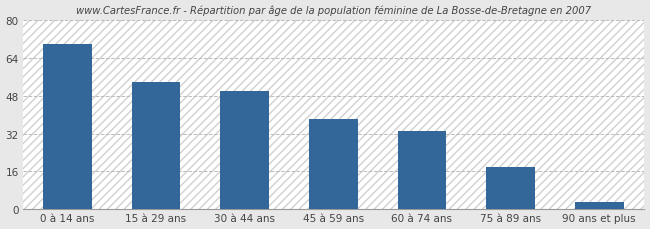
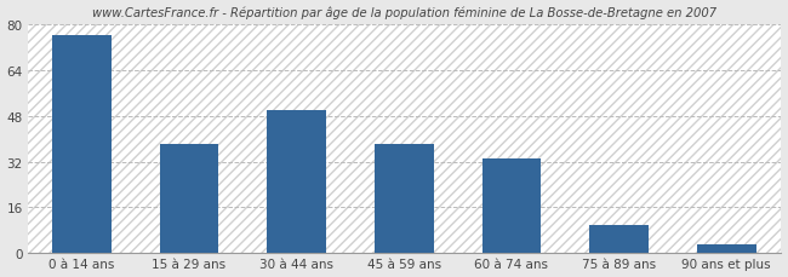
0 à 14 ans: 70 -> 76
15 à 29 ans: 54 -> 38
75 à 89 ans: 18 -> 10
